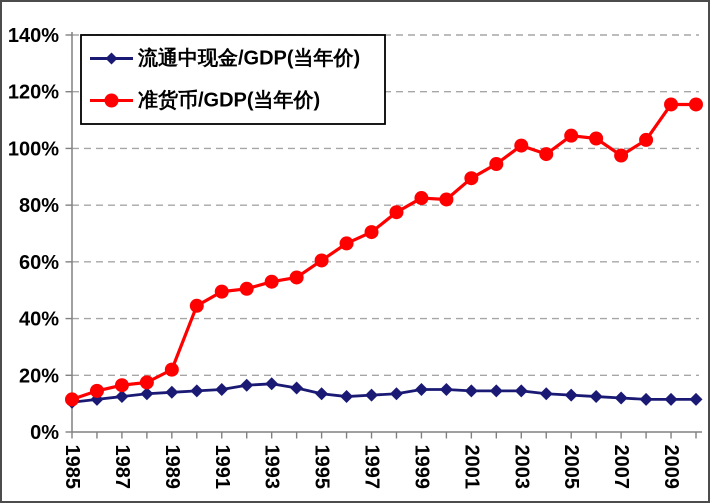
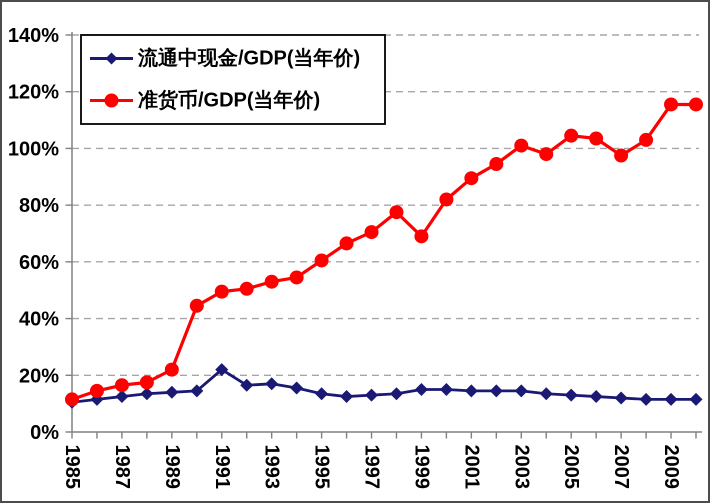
流通中现金/GDP(当年价)/1991: 15% -> 22%
准货币/GDP(当年价)/1999: 82% -> 69%
